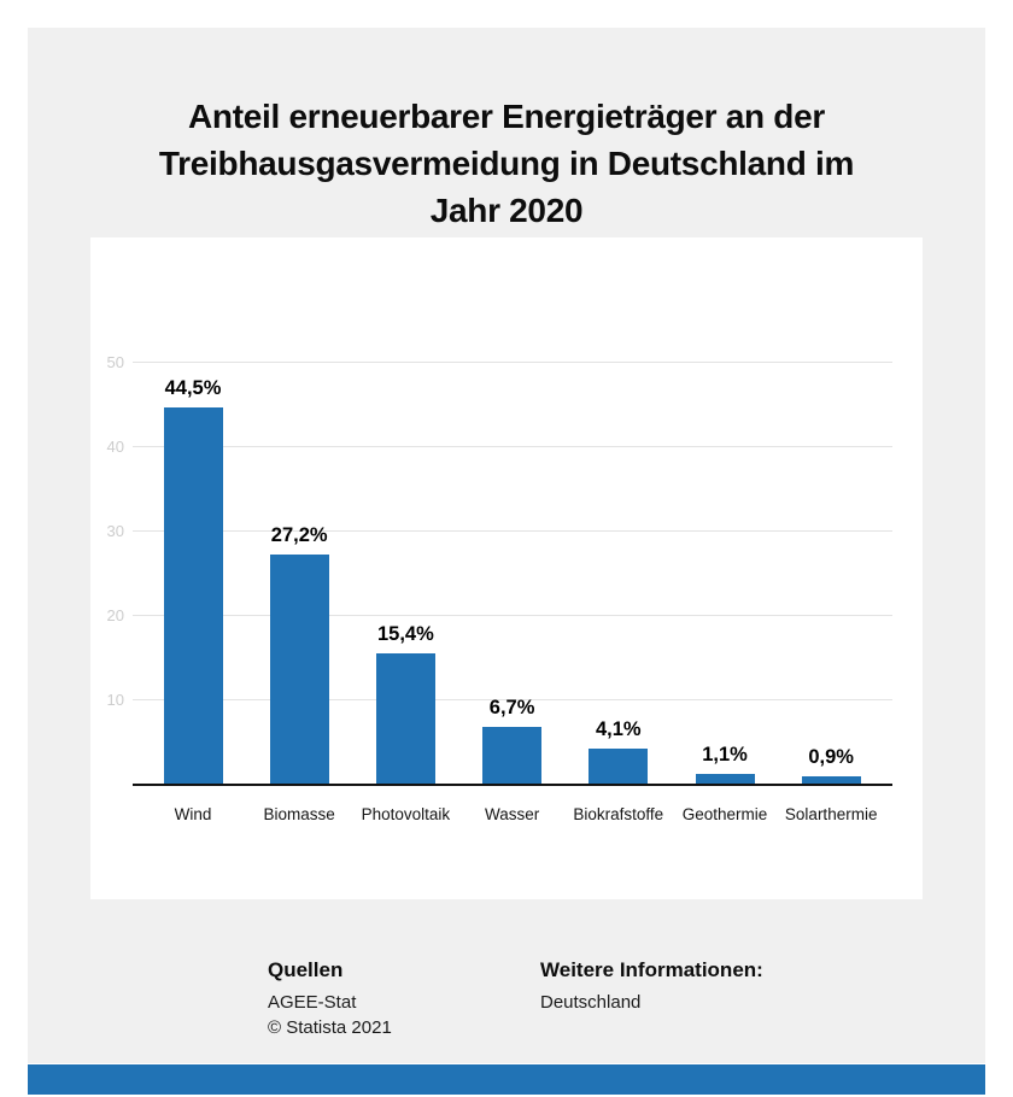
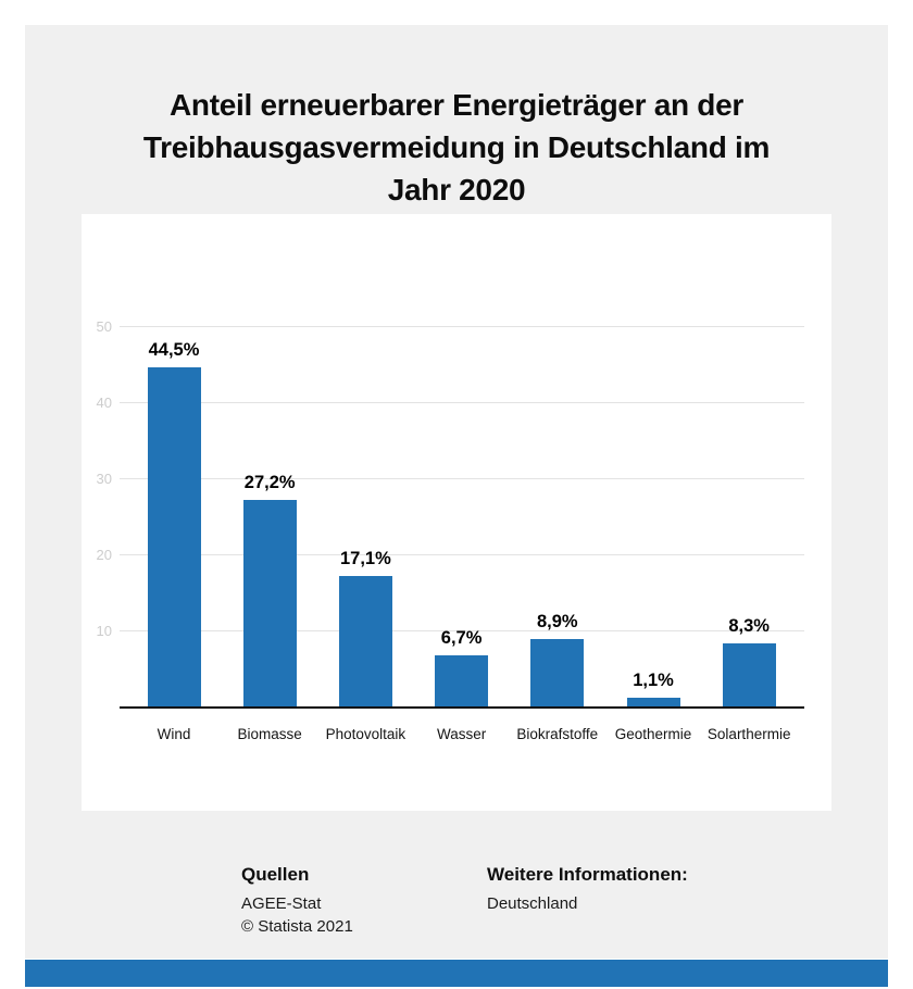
Photovoltaik: 15,4% -> 17,1%
Biokrafstoffe: 4,1% -> 8,9%
Solarthermie: 0,9% -> 8,3%
